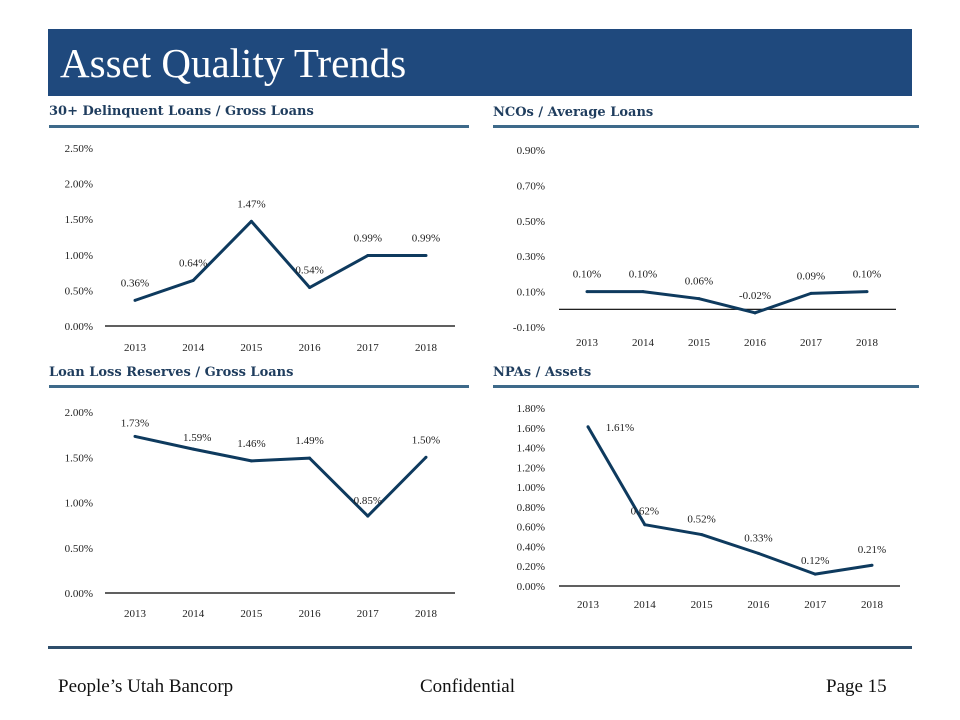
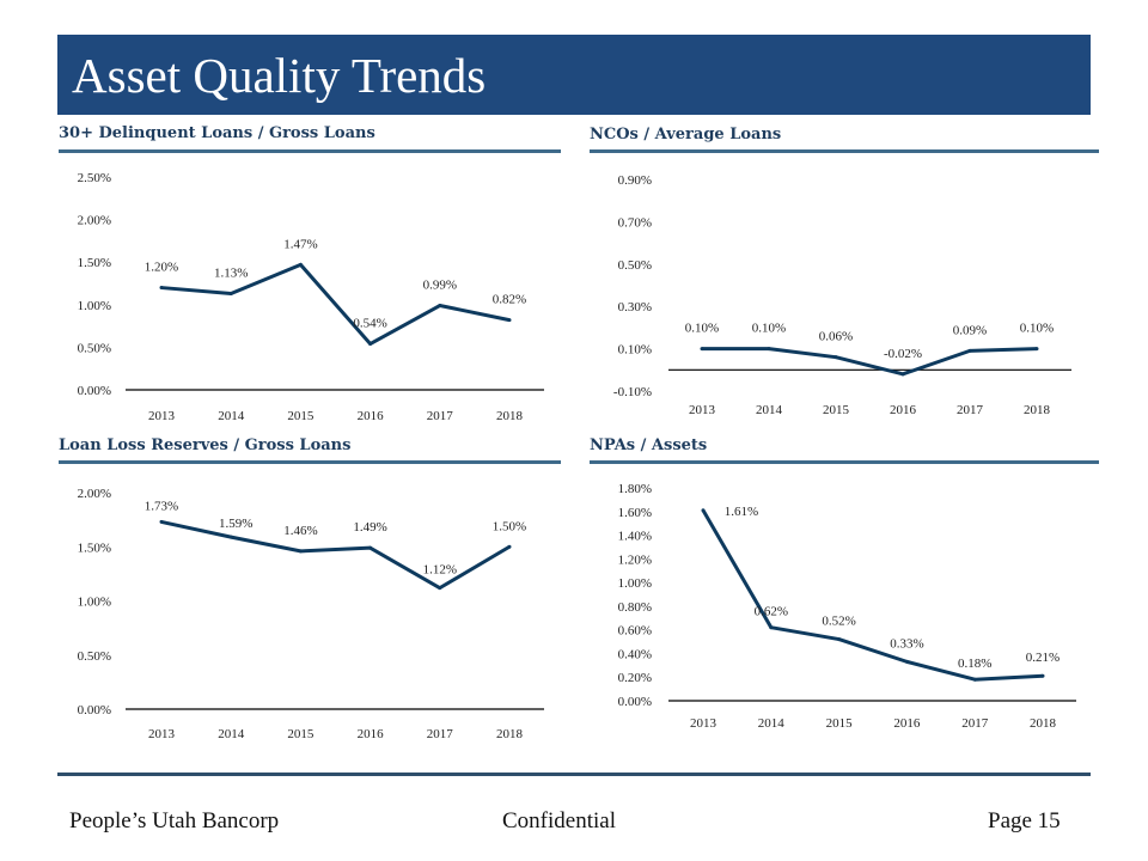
30+ Delinquent Loans / Gross Loans/2013: 0.36% -> 1.20%
30+ Delinquent Loans / Gross Loans/2014: 0.64% -> 1.13%
30+ Delinquent Loans / Gross Loans/2018: 0.99% -> 0.82%
Loan Loss Reserves / Gross Loans/2017: 0.85% -> 1.12%
NPAs / Assets/2017: 0.12% -> 0.18%
